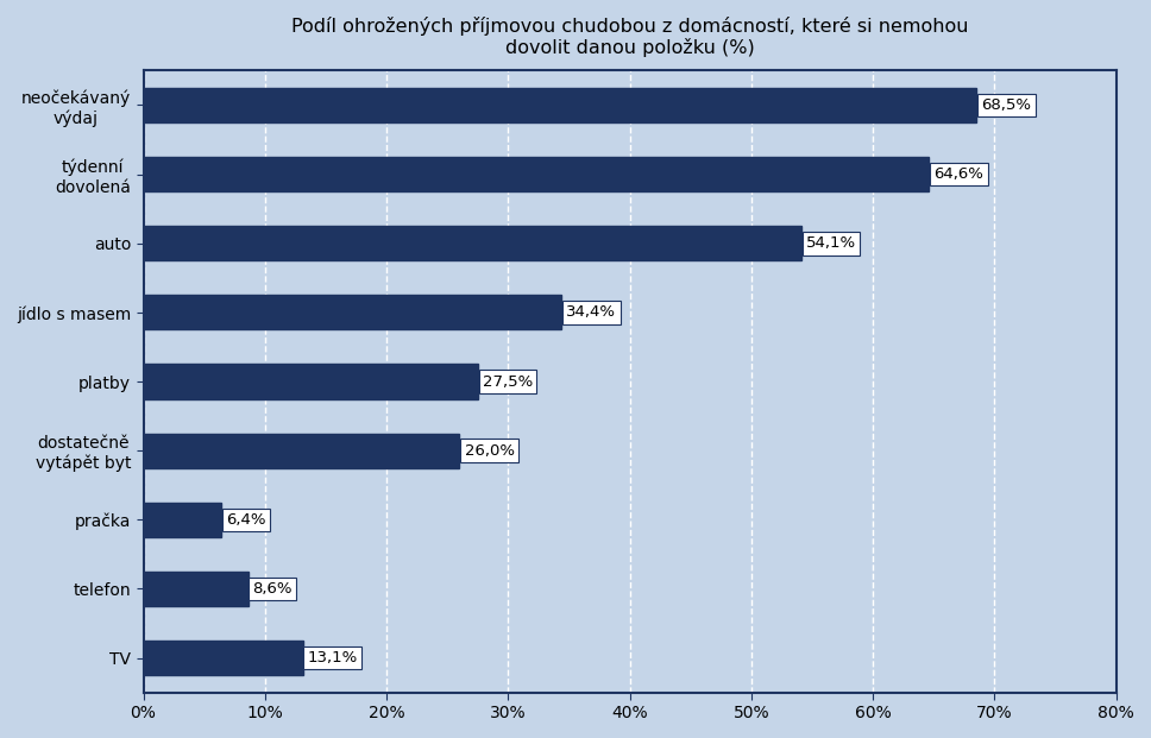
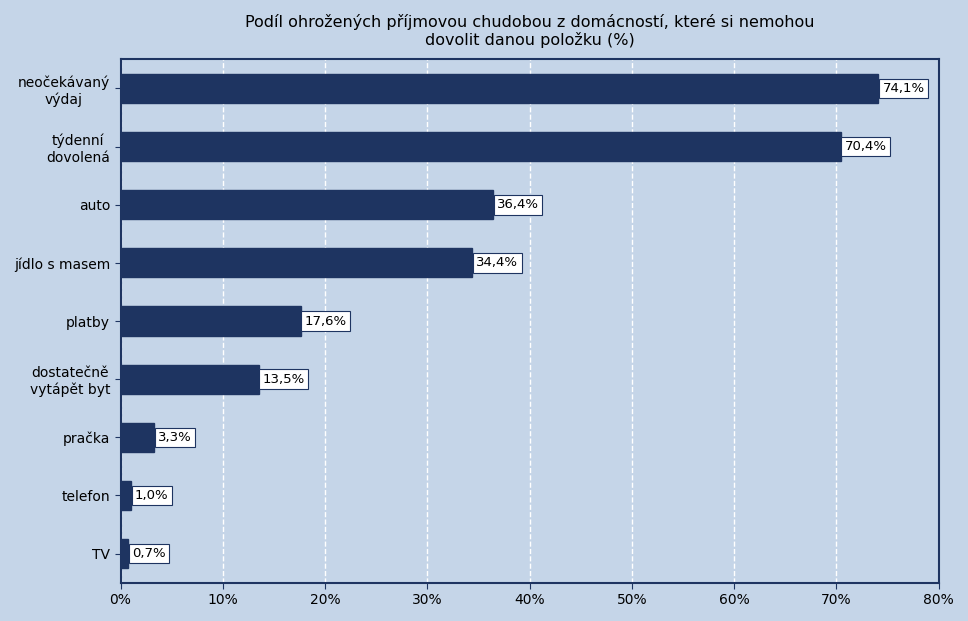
neočekávaný výdaj: 68,5% -> 74,1%
týdenní dovolená: 64,6% -> 70,4%
auto: 54,1% -> 36,4%
platby: 27,5% -> 17,6%
dostatečně vytápět byt: 26,0% -> 13,5%
pračka: 6,4% -> 3,3%
telefon: 8,6% -> 1,0%
TV: 13,1% -> 0,7%
